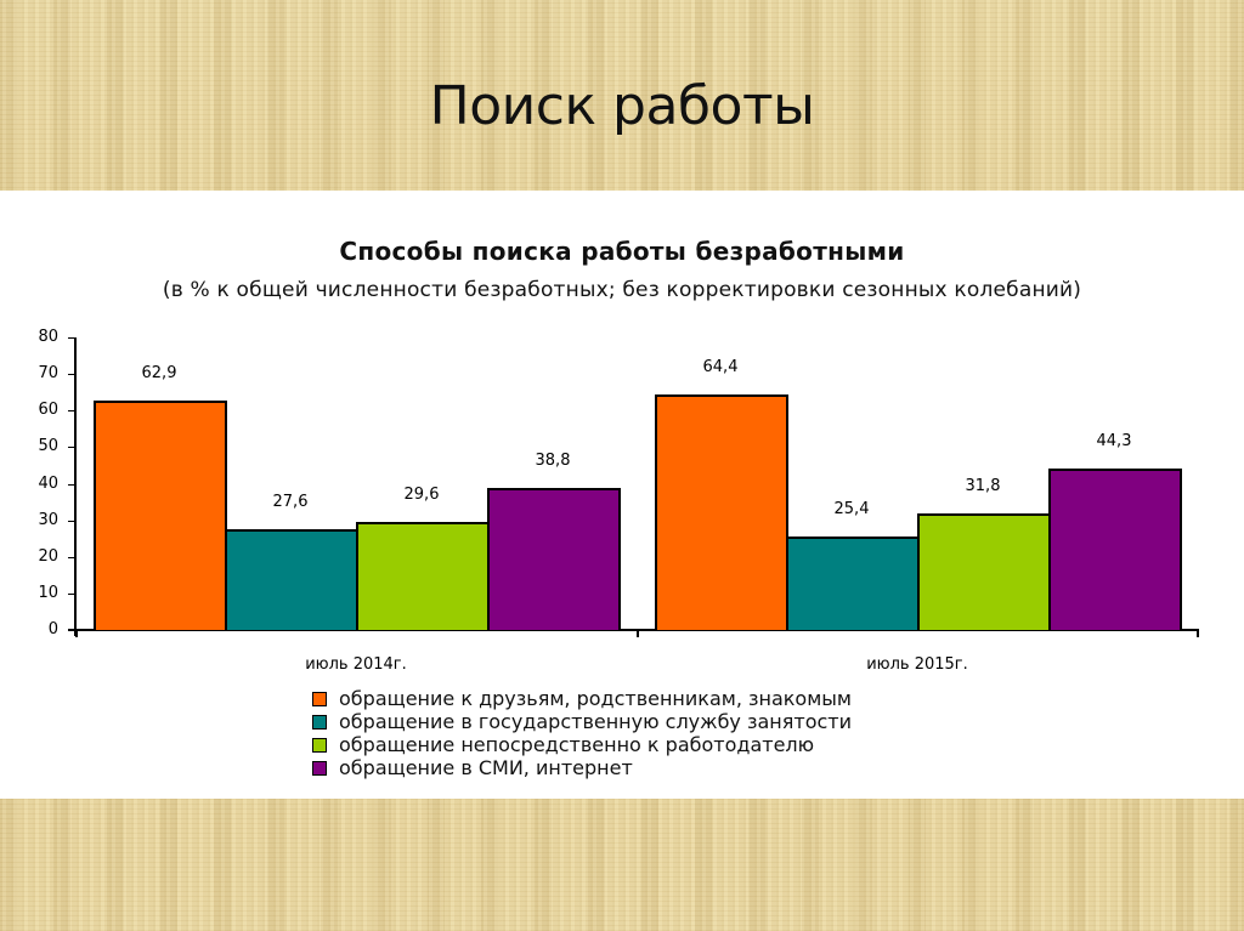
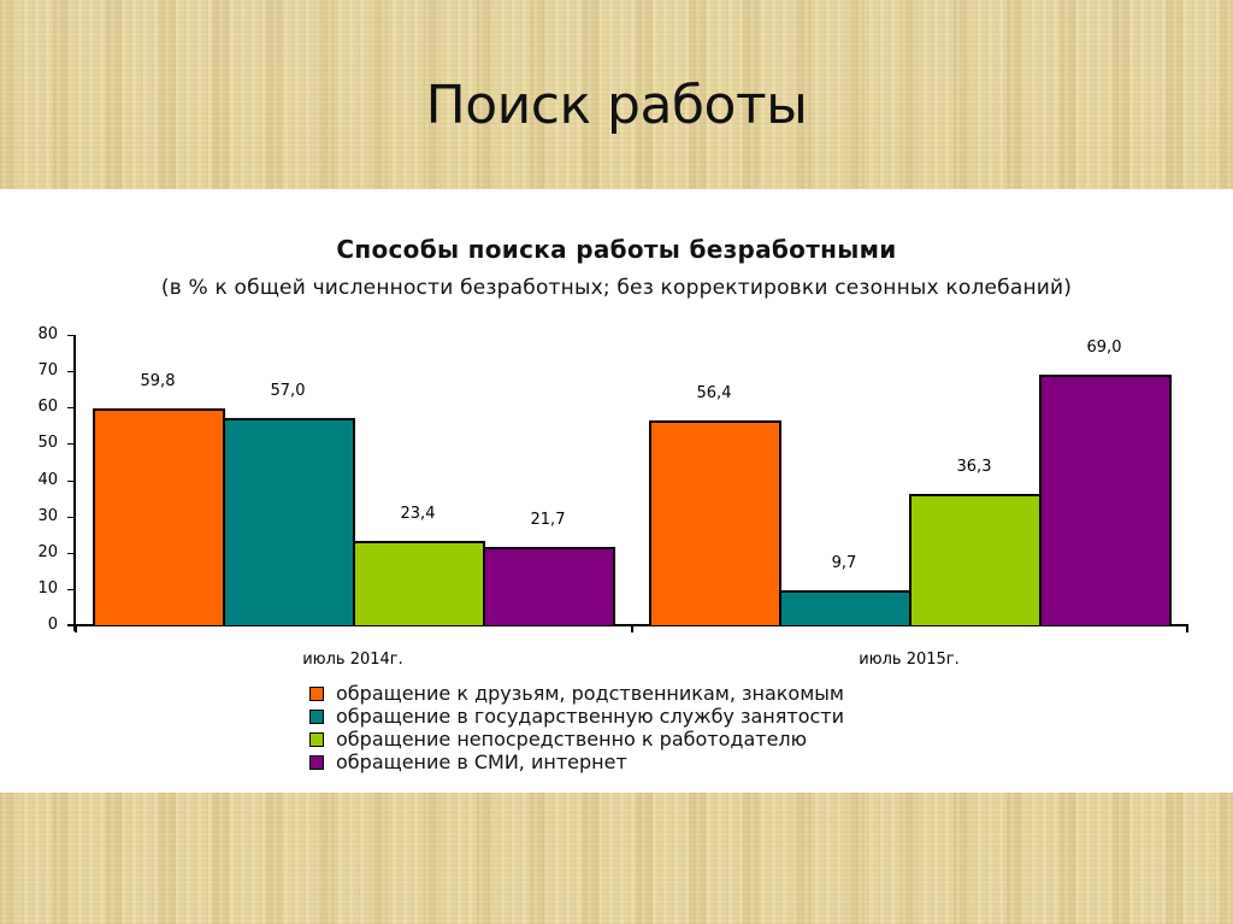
обращение к друзьям, родственникам, знакомым/июль 2014г.: 62,9 -> 59,8
обращение в государственную службу занятости/июль 2014г.: 27,6 -> 57,0
обращение непосредственно к работодателю/июль 2014г.: 29,6 -> 23,4
обращение в СМИ, интернет/июль 2014г.: 38,8 -> 21,7
обращение к друзьям, родственникам, знакомым/июль 2015г.: 64,4 -> 56,4
обращение в государственную службу занятости/июль 2015г.: 25,4 -> 9,7
обращение непосредственно к работодателю/июль 2015г.: 31,8 -> 36,3
обращение в СМИ, интернет/июль 2015г.: 44,3 -> 69,0
